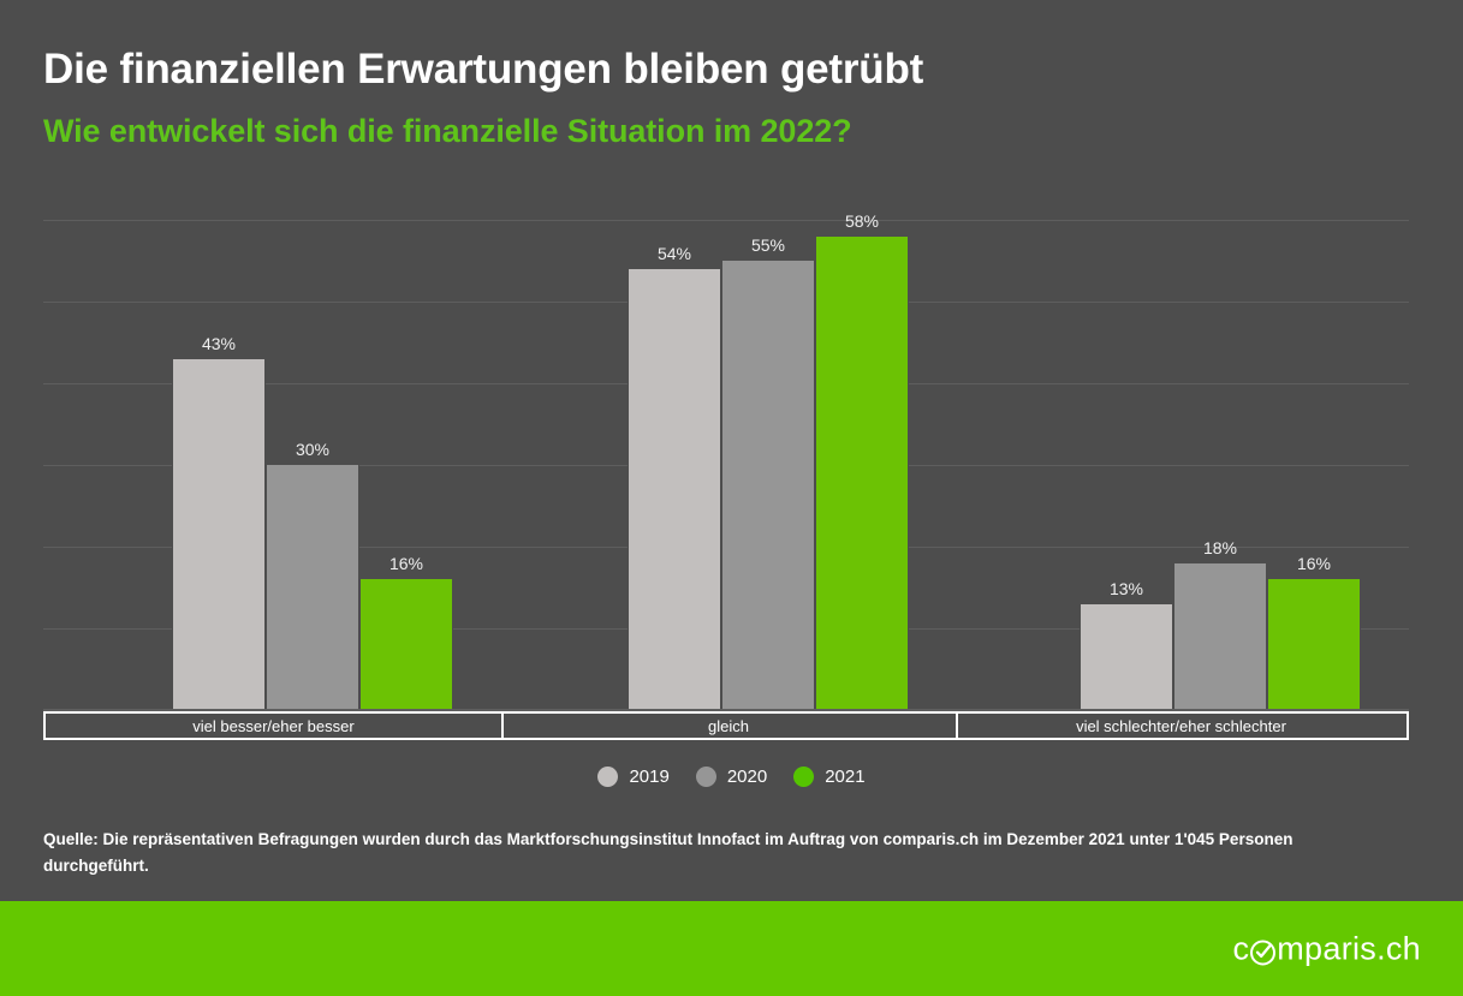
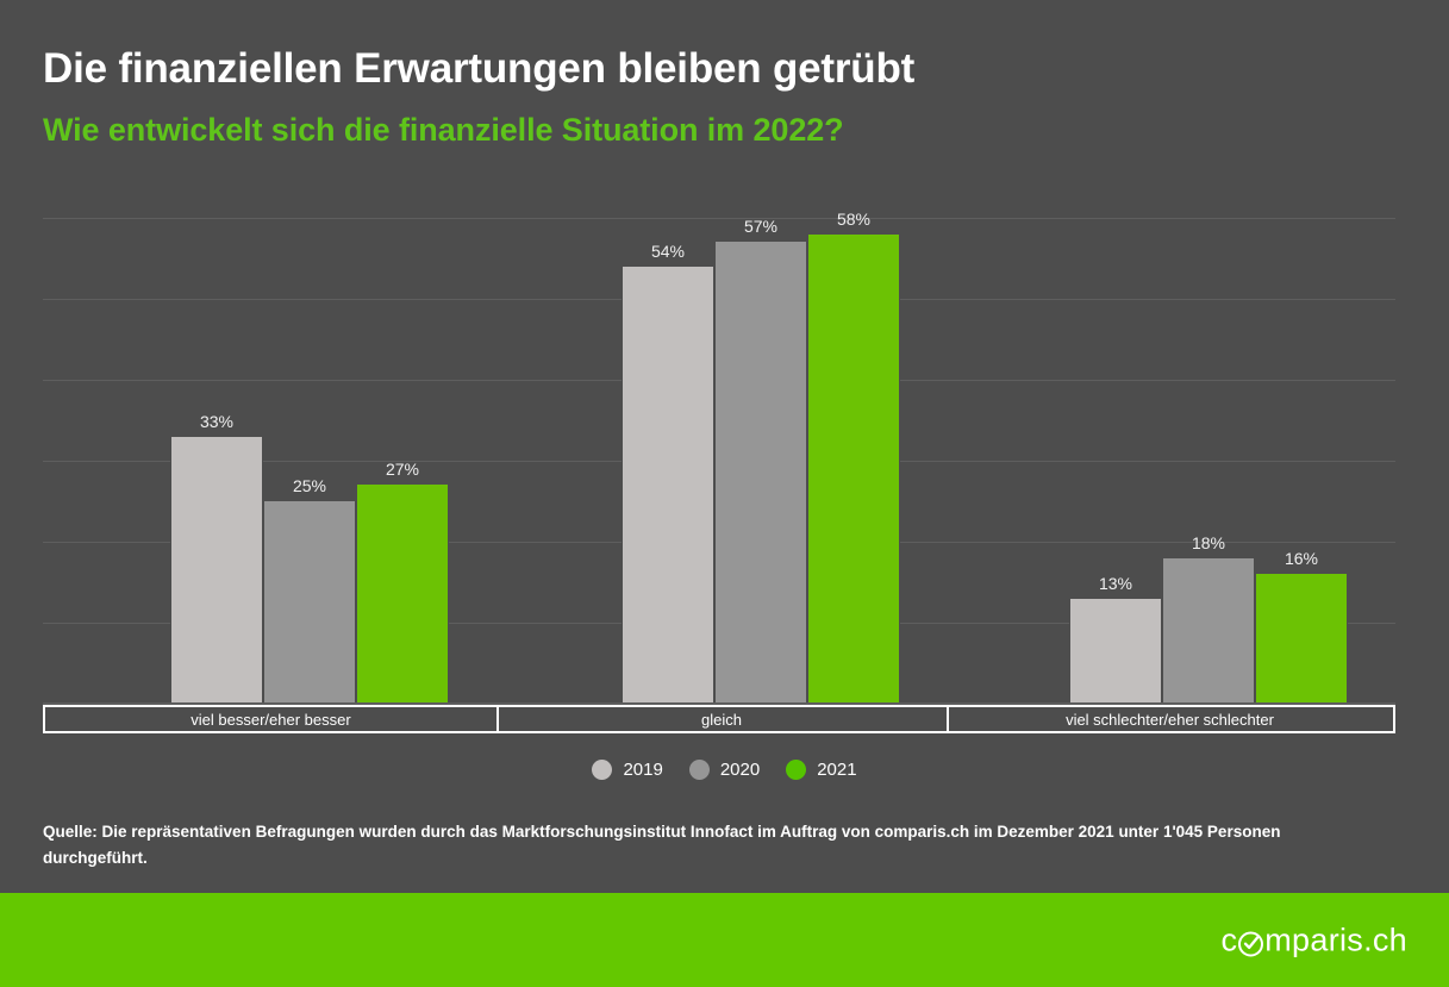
2019/viel besser/eher besser: 43% -> 33%
2020/viel besser/eher besser: 30% -> 25%
2021/viel besser/eher besser: 16% -> 27%
2020/gleich: 55% -> 57%
